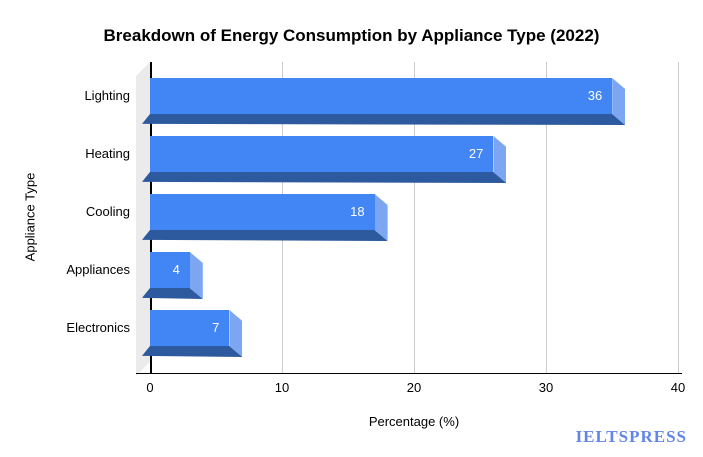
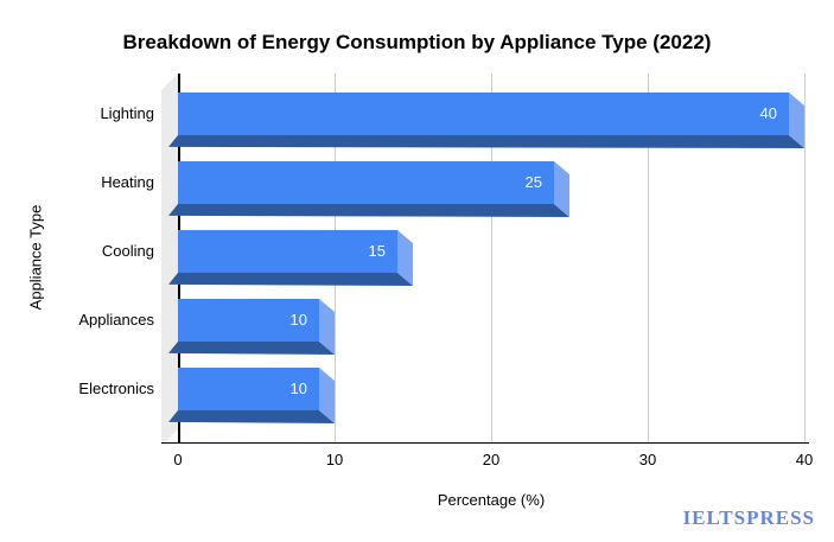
Lighting: 36 -> 40
Heating: 27 -> 25
Cooling: 18 -> 15
Appliances: 4 -> 10
Electronics: 7 -> 10
